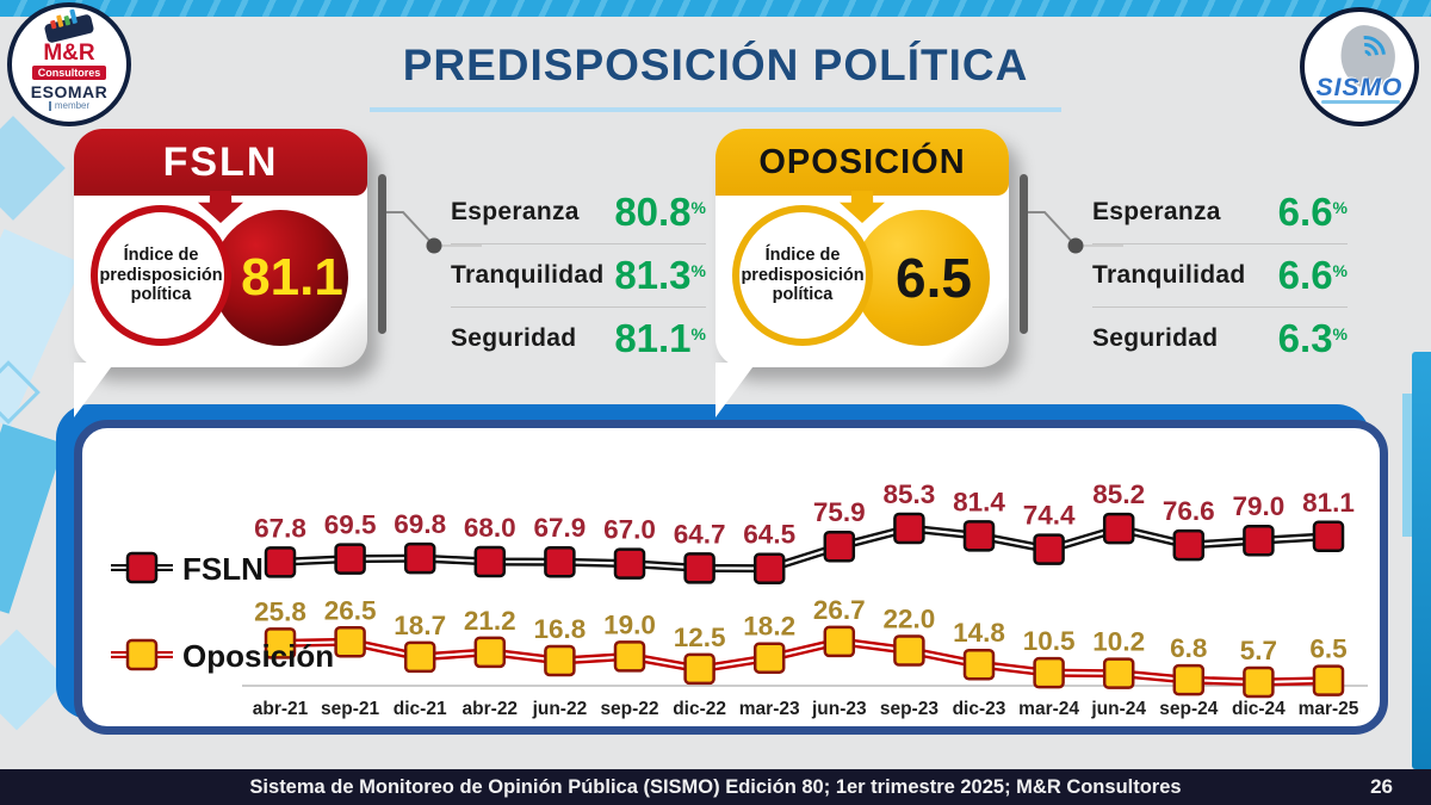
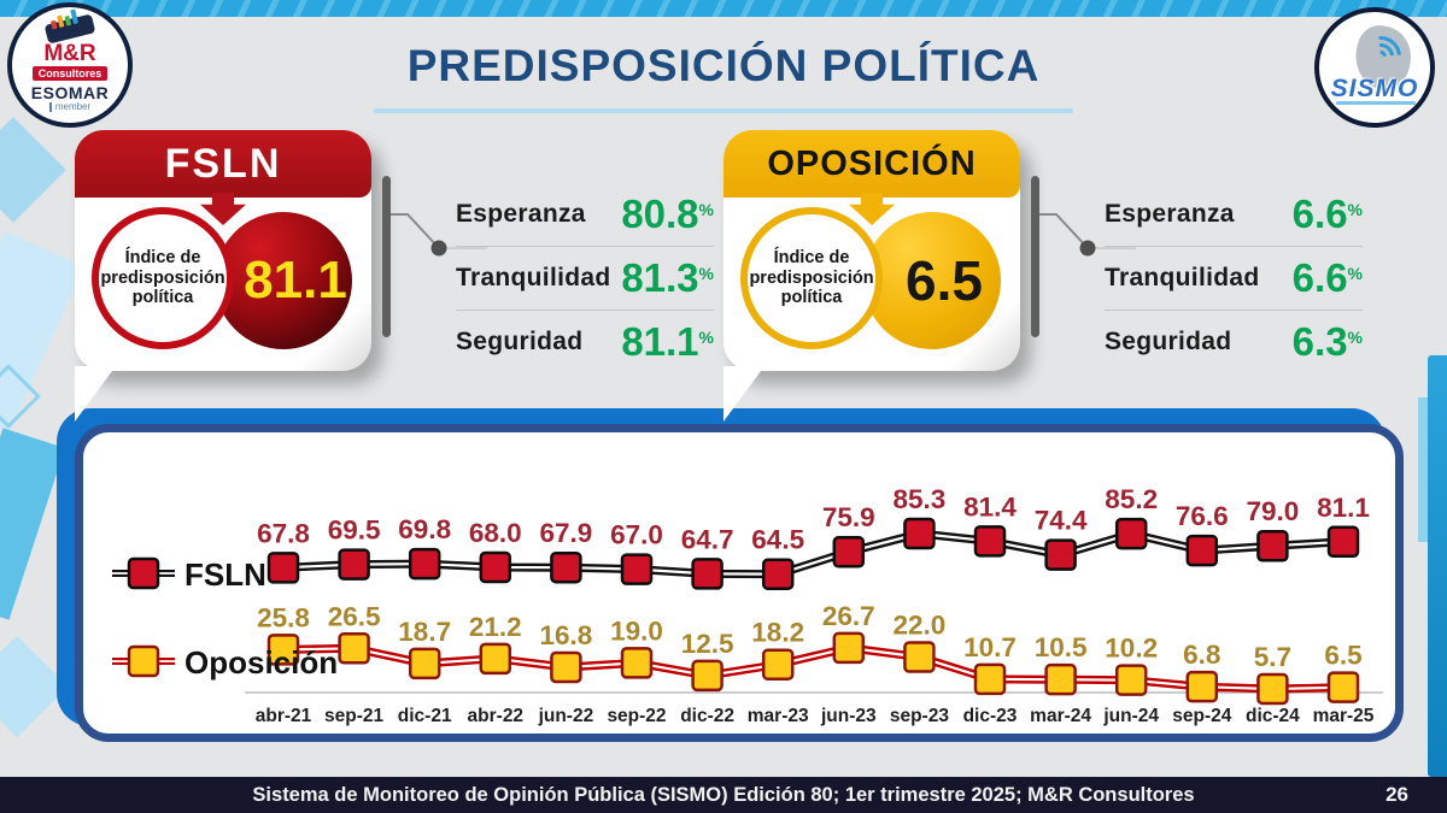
Oposición/dic-23: 14.8 -> 10.7
